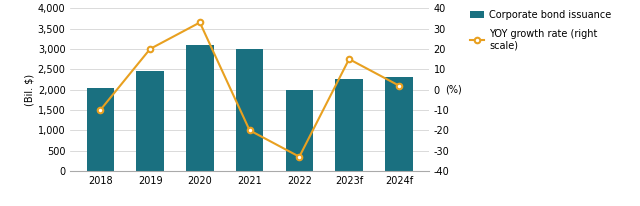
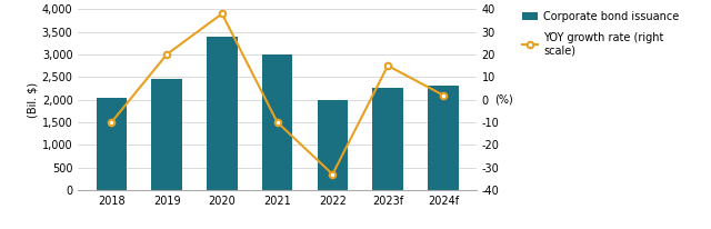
Corporate bond issuance/2020: 3,100 -> 3,400
YOY growth rate (right scale)/2020: 33 -> 38
YOY growth rate (right scale)/2021: -20 -> -10
